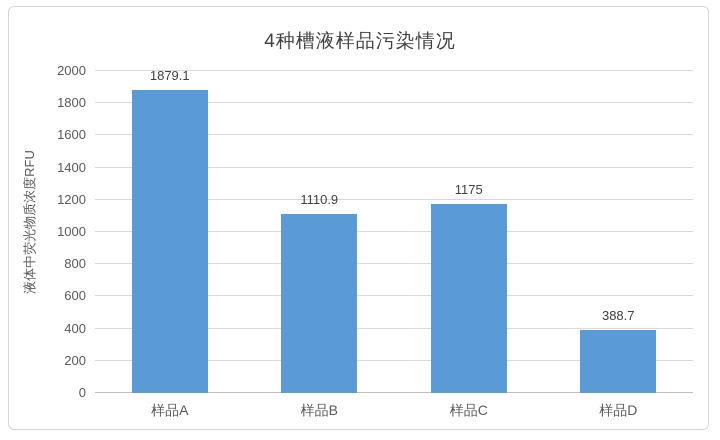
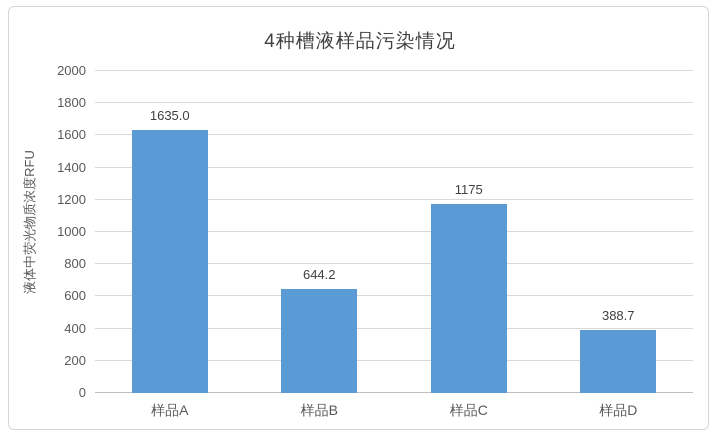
样品A: 1879.1 -> 1635.0
样品B: 1110.9 -> 644.2
